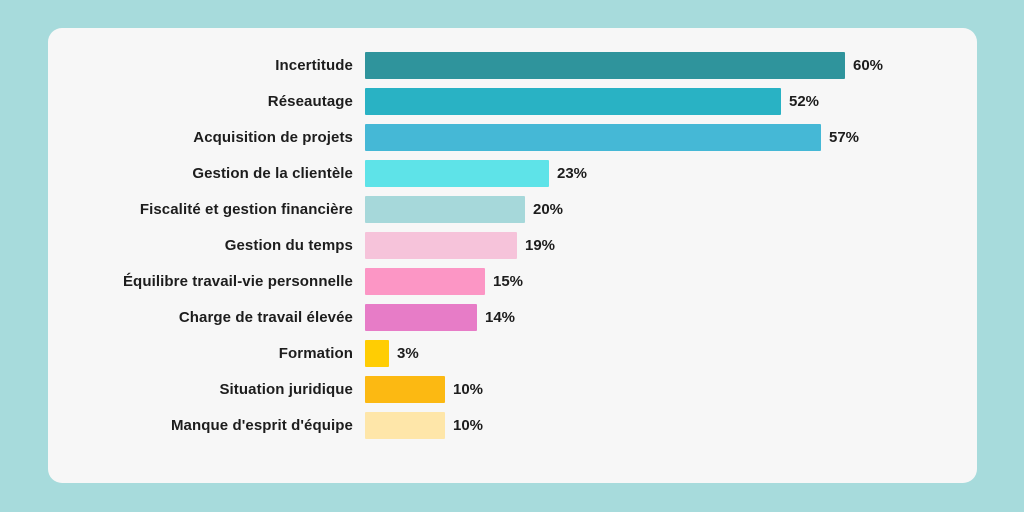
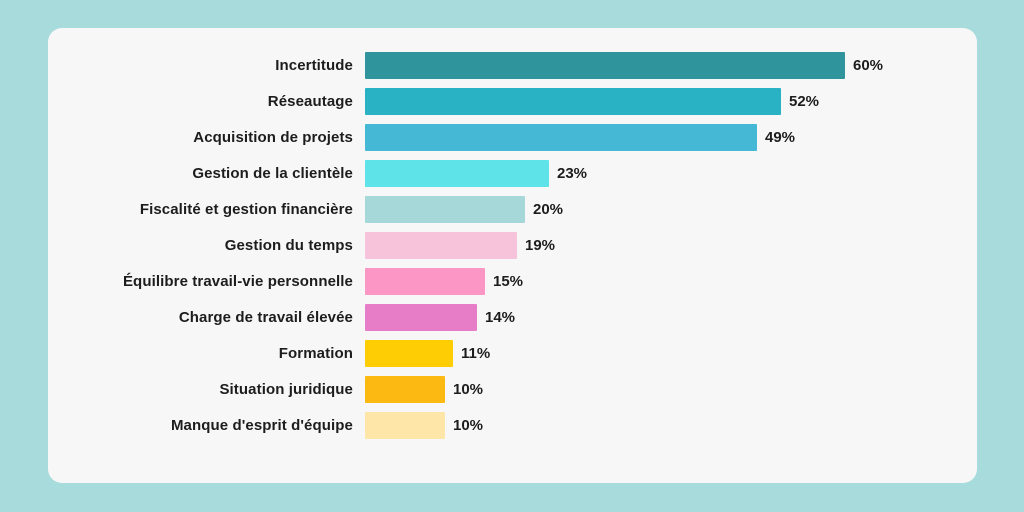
Acquisition de projets: 57% -> 49%
Formation: 3% -> 11%
